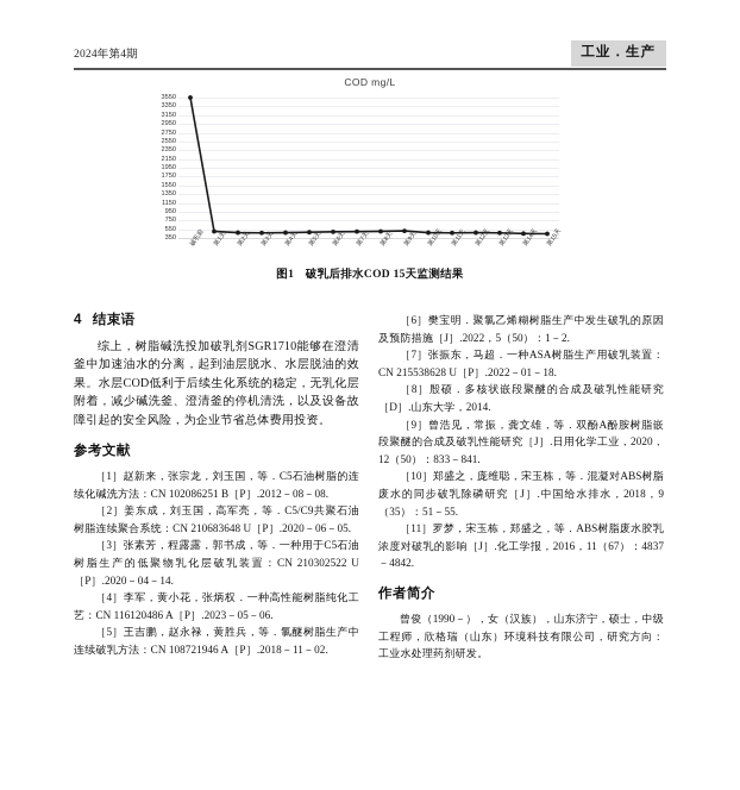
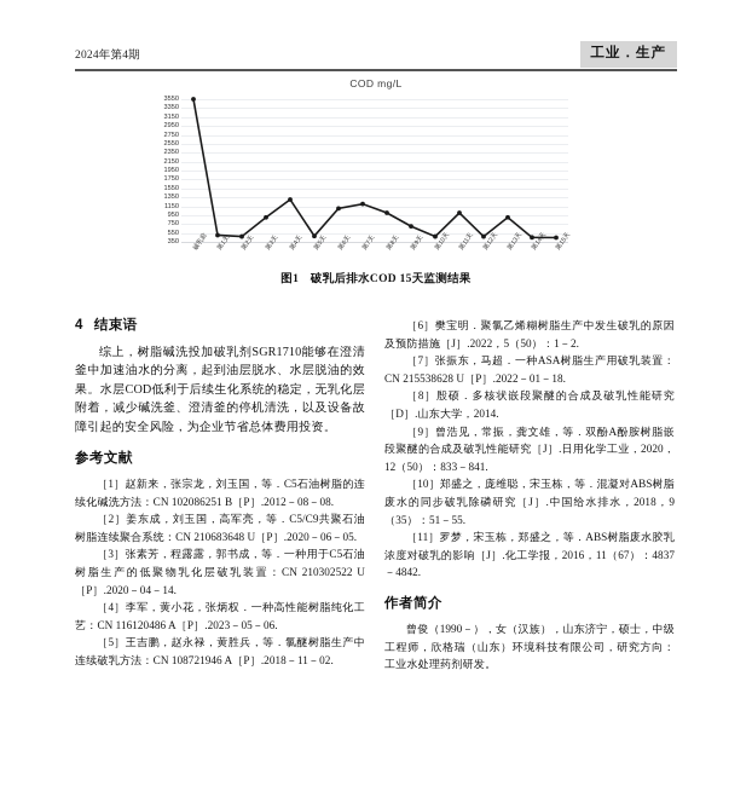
第3天: 500 -> 900
第4天: 500 -> 1300
第6天: 500 -> 1100
第7天: 500 -> 1200
第8天: 500 -> 1000
第9天: 500 -> 700
第11天: 500 -> 1000
第13天: 500 -> 900
